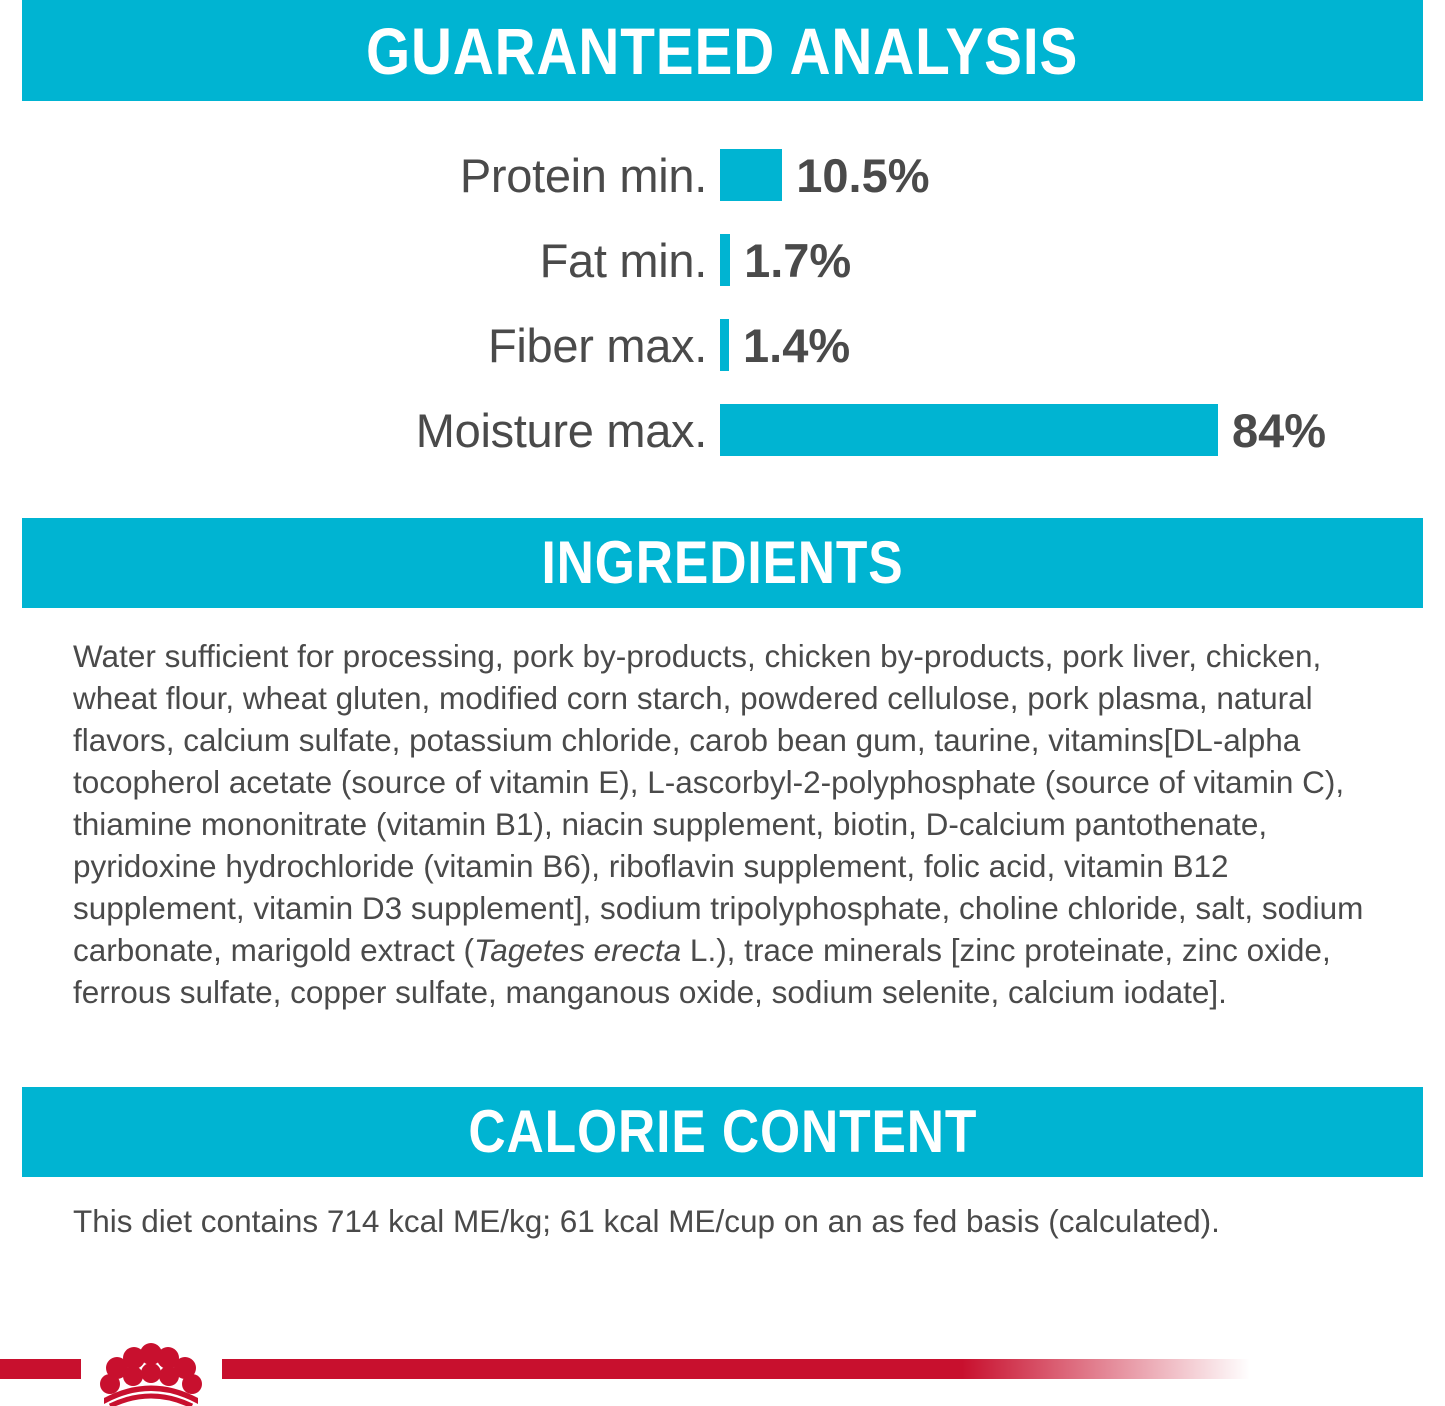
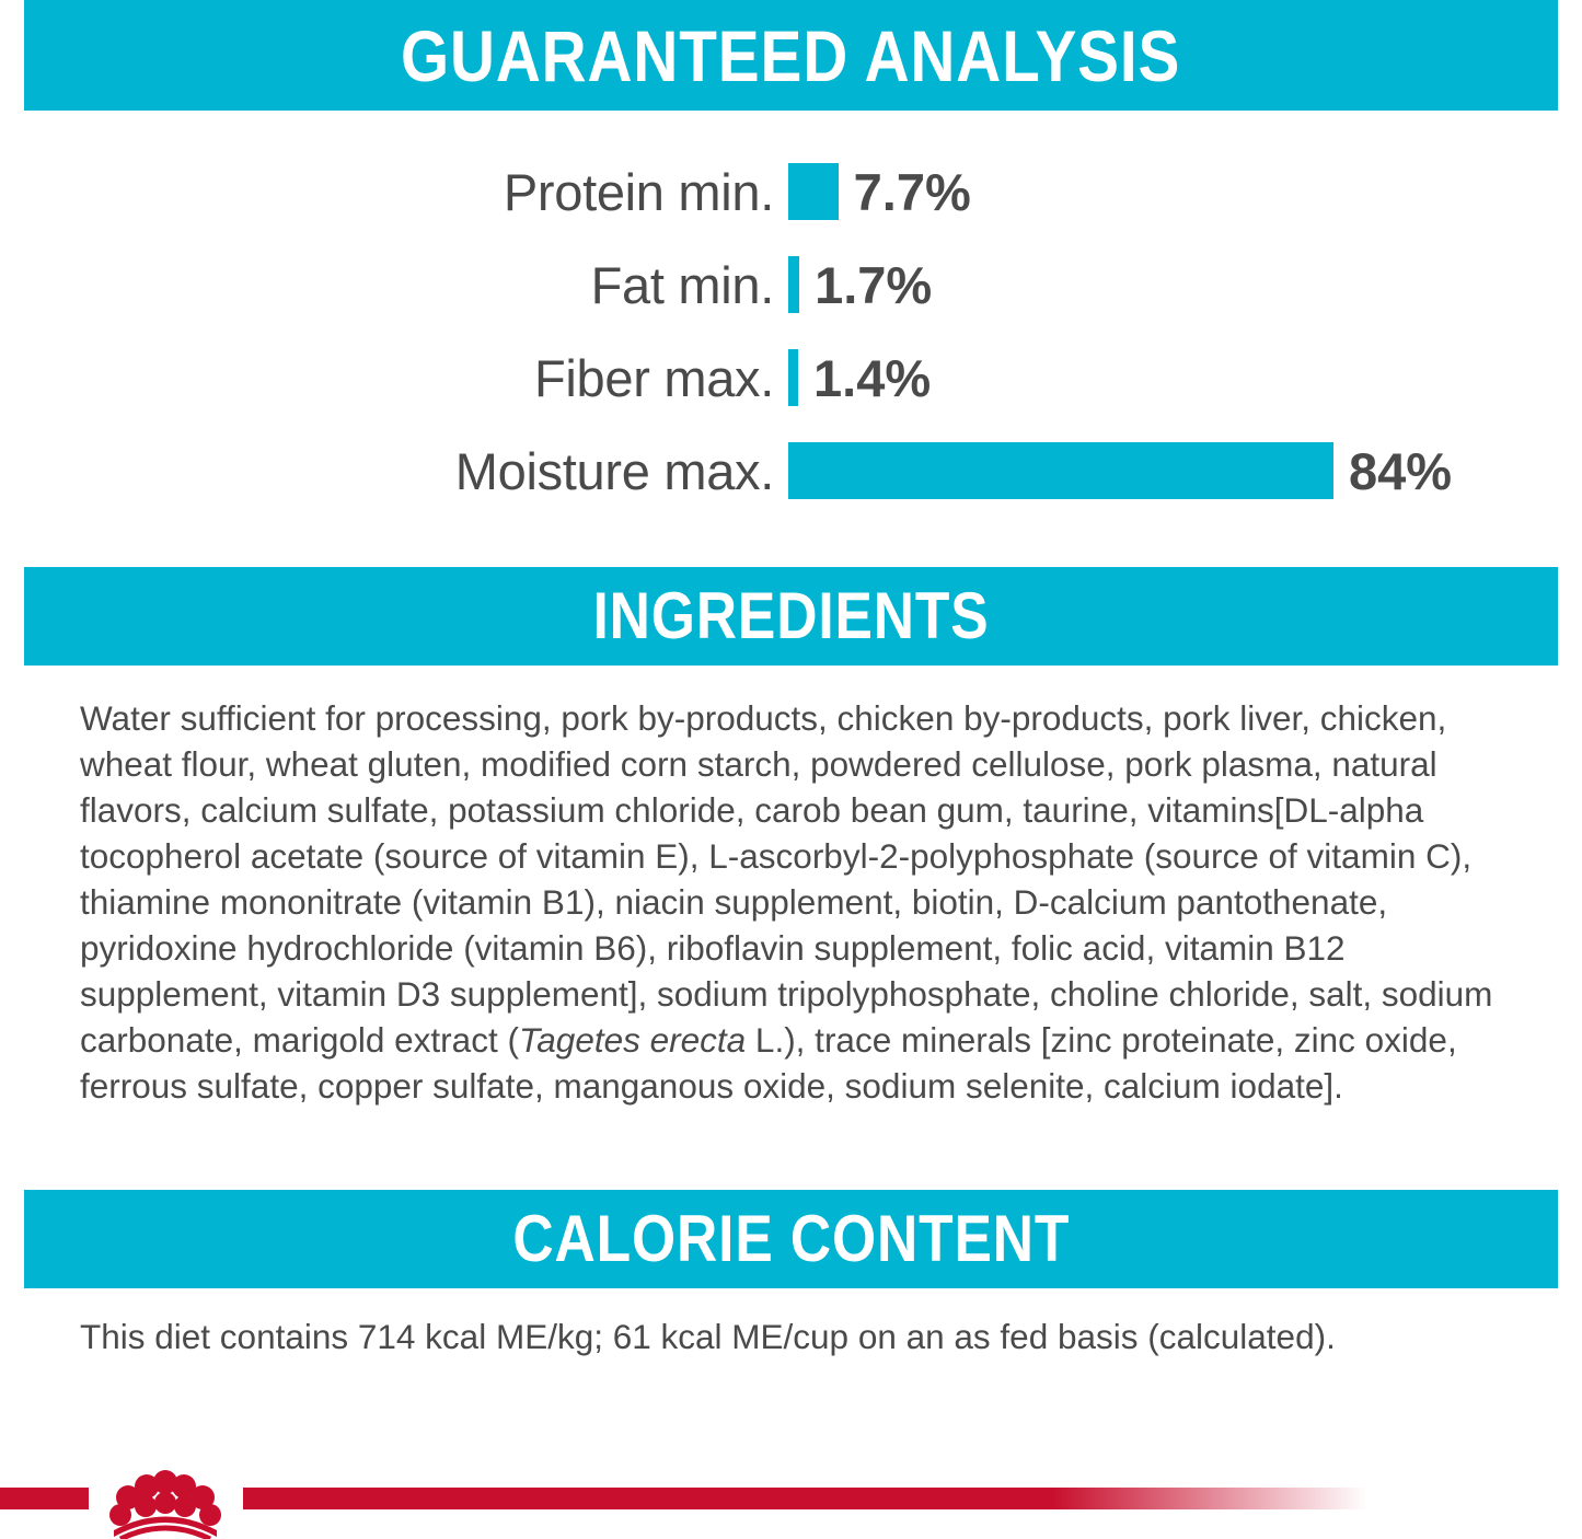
Protein min.: 10.5% -> 7.7%
